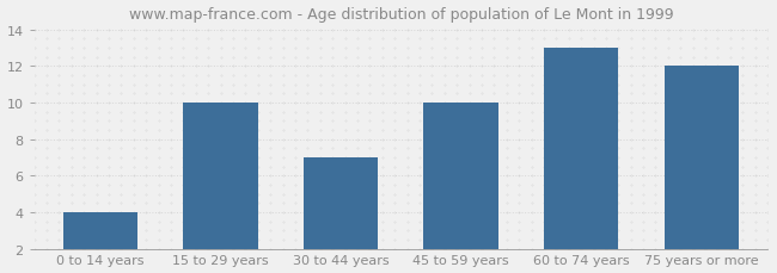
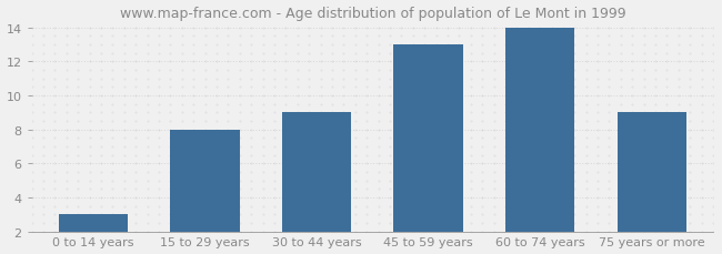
0 to 14 years: 4 -> 3
15 to 29 years: 10 -> 8
30 to 44 years: 7 -> 9
45 to 59 years: 10 -> 13
60 to 74 years: 13 -> 14
75 years or more: 12 -> 9
